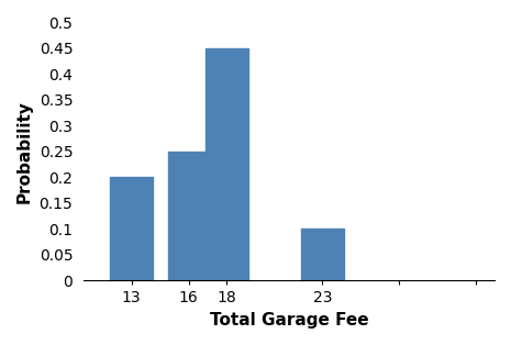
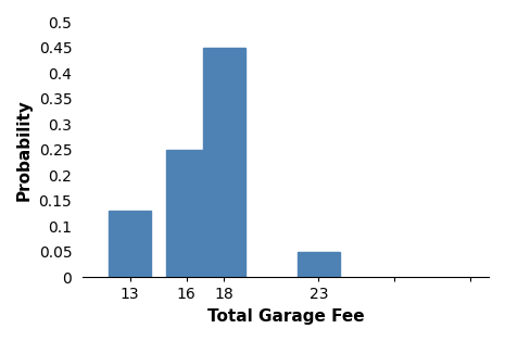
13: 0.20 -> 0.13
23: 0.10 -> 0.05
